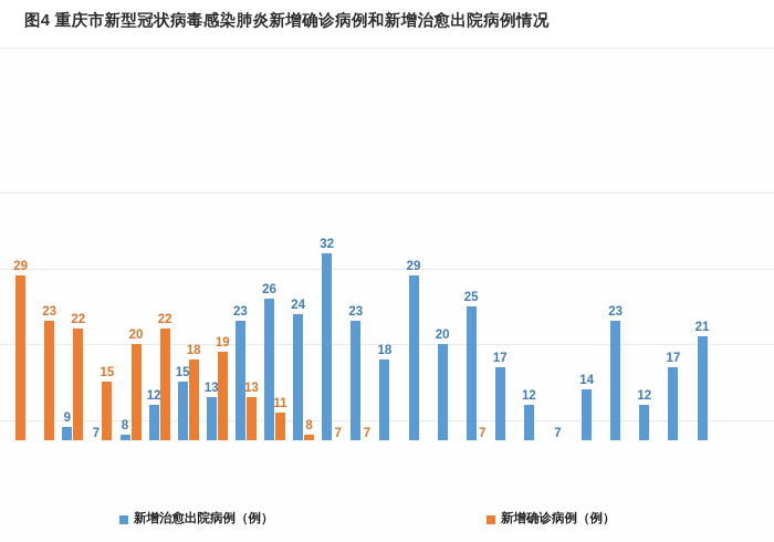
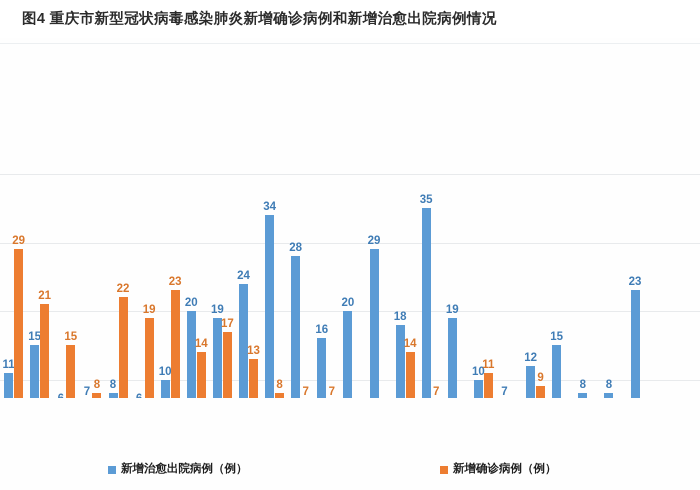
新增治愈出院病例（例）/2月4日: 5 -> 11
新增治愈出院病例（例）/2月5日: 1 -> 15
新增确诊病例（例）/2月5日: 23 -> 21
新增治愈出院病例（例）/2月6日: 9 -> 6
新增确诊病例（例）/2月6日: 22 -> 15
新增确诊病例（例）/2月7日: 15 -> 8
新增确诊病例（例）/2月8日: 20 -> 22
新增治愈出院病例（例）/2月9日: 12 -> 6
新增确诊病例（例）/2月9日: 22 -> 19
新增治愈出院病例（例）/2月10日: 15 -> 10
新增确诊病例（例）/2月10日: 18 -> 23
新增治愈出院病例（例）/2月11日: 13 -> 20
新增确诊病例（例）/2月11日: 19 -> 14
新增治愈出院病例（例）/2月12日: 23 -> 19
新增确诊病例（例）/2月12日: 13 -> 17
新增治愈出院病例（例）/2月13日: 26 -> 24
新增确诊病例（例）/2月13日: 11 -> 13
新增治愈出院病例（例）/2月14日: 24 -> 34
新增治愈出院病例（例）/2月15日: 32 -> 28
新增治愈出院病例（例）/2月16日: 23 -> 16
新增治愈出院病例（例）/2月17日: 18 -> 20
新增治愈出院病例（例）/2月19日: 20 -> 18
新增确诊病例（例）/2月19日: 5 -> 14
新增治愈出院病例（例）/2月20日: 25 -> 35
新增治愈出院病例（例）/2月21日: 17 -> 19
新增确诊病例（例）/2月21日: 5 -> 3
新增治愈出院病例（例）/2月22日: 12 -> 10
新增确诊病例（例）/2月22日: 1 -> 11
新增治愈出院病例（例）/2月24日: 14 -> 12
新增确诊病例（例）/2月24日: 1 -> 9
新增治愈出院病例（例）/2月25日: 23 -> 15
新增治愈出院病例（例）/2月26日: 12 -> 8
新增治愈出院病例（例）/2月27日: 17 -> 8
新增治愈出院病例（例）/2月28日: 21 -> 23
